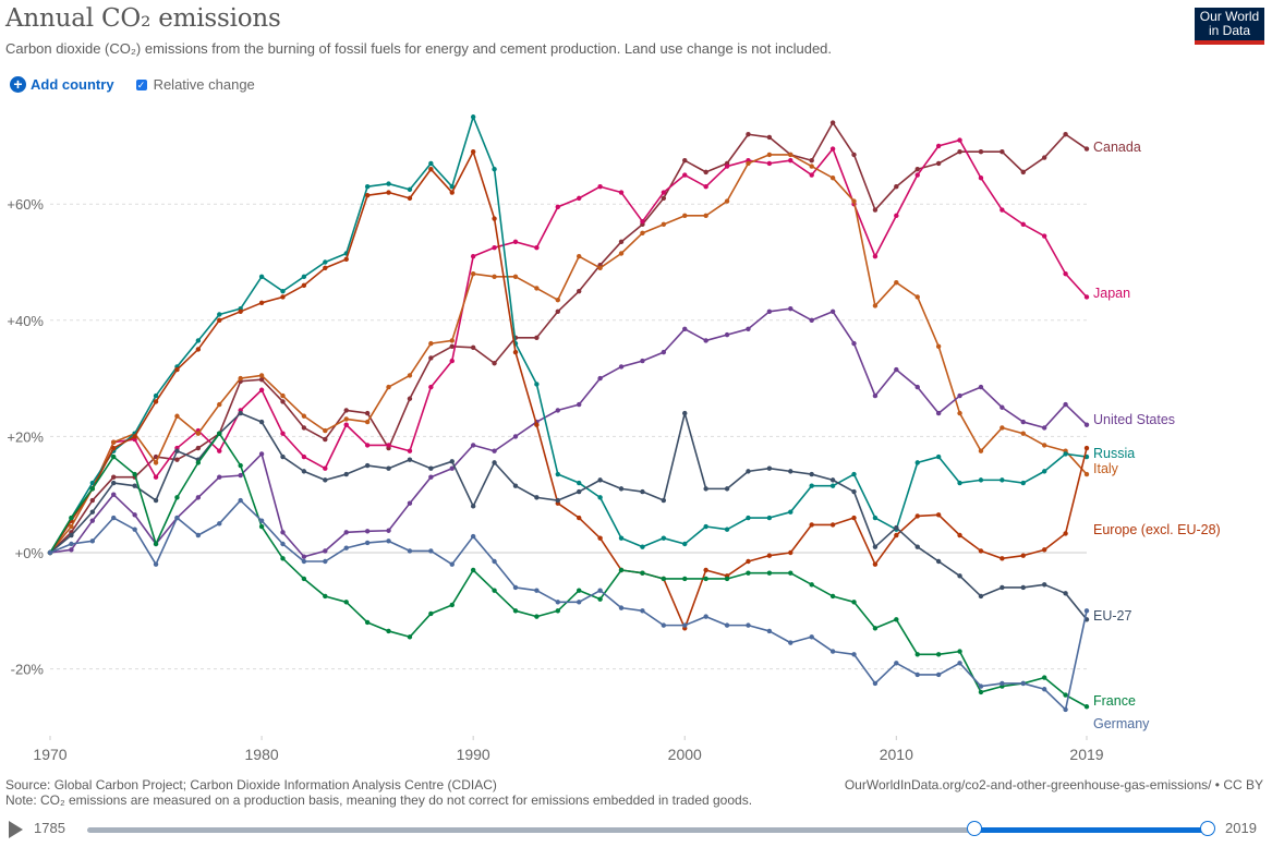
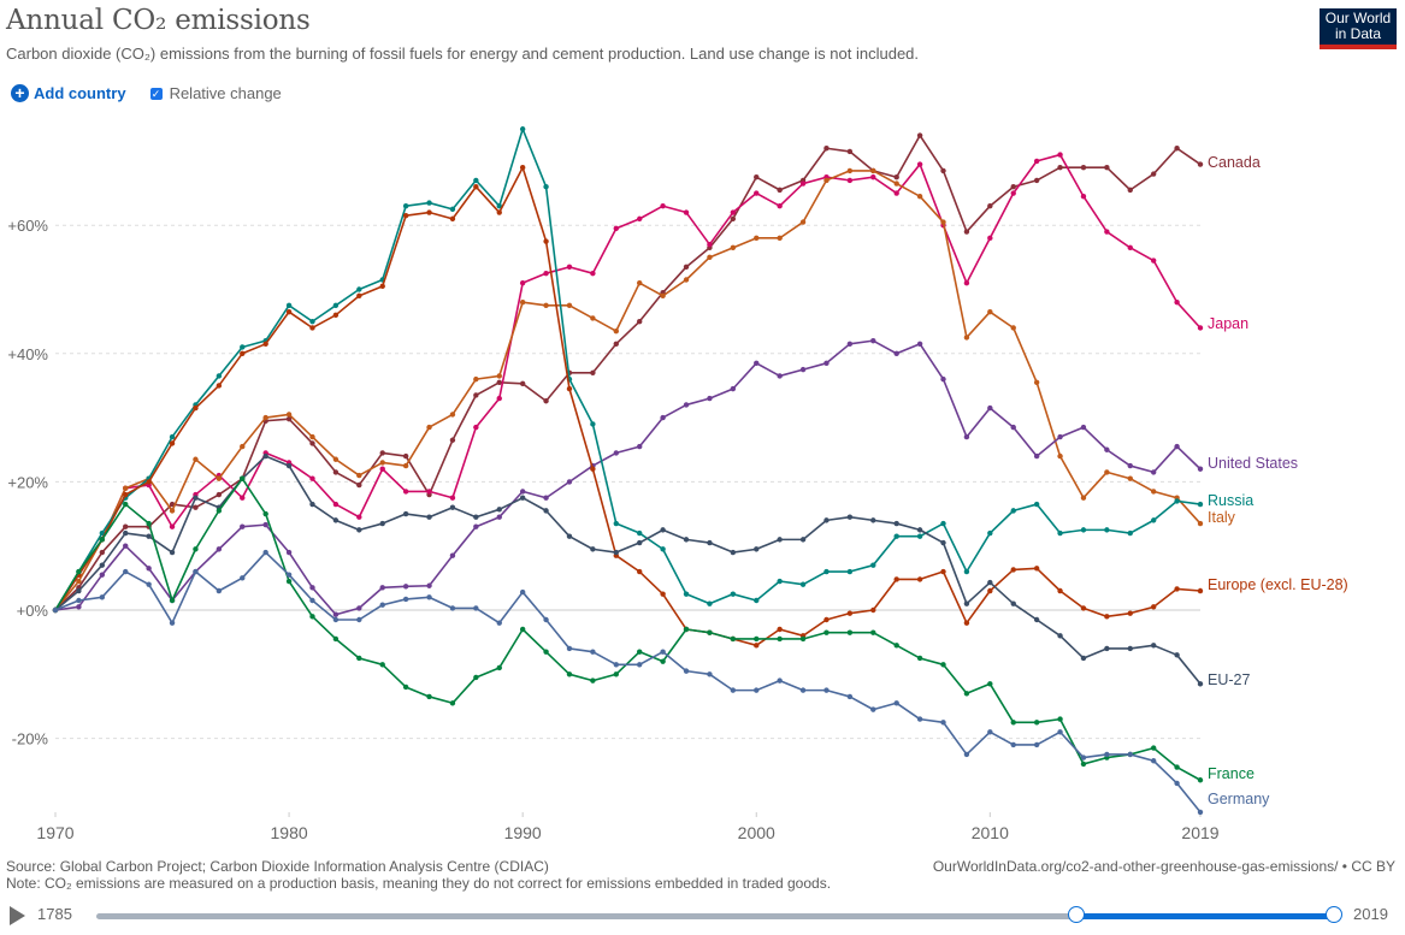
Japan/1980: 28% -> 23%
United States/1980: 17% -> 9%
Europe (excl. EU-28)/1980: 43% -> 46%
EU-27/1990: 8% -> 18%
Europe (excl. EU-28)/2000: -13% -> -6%
EU-27/2000: 24% -> 10%
Russia/2010: 4% -> 12%
Europe (excl. EU-28)/2019: 18% -> 3%
Germany/2019: -10% -> -32%
